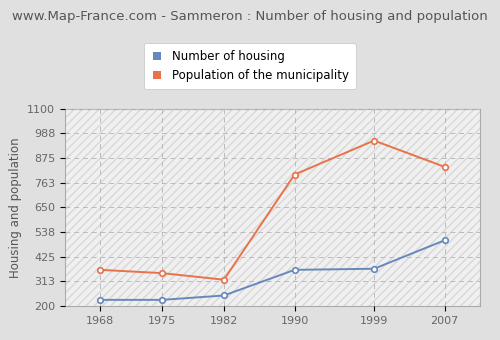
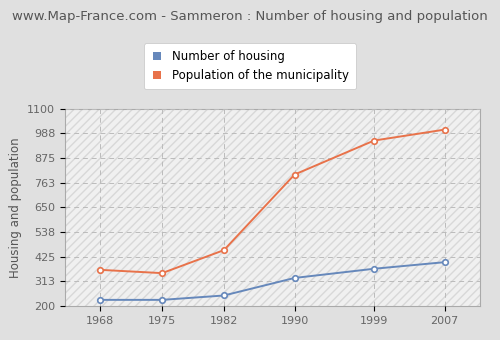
Population of the municipality/1982: 320 -> 455
Number of housing/1990: 365 -> 328
Number of housing/2007: 500 -> 400
Population of the municipality/2007: 835 -> 1005
